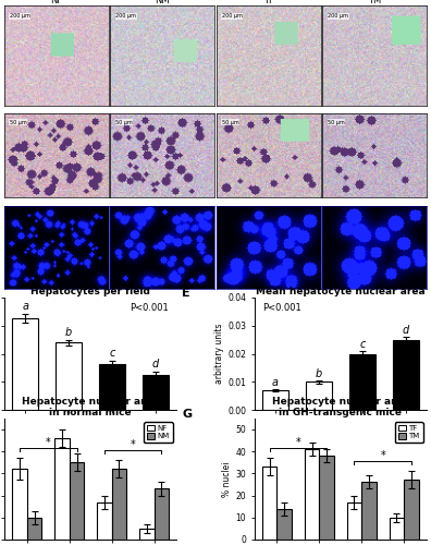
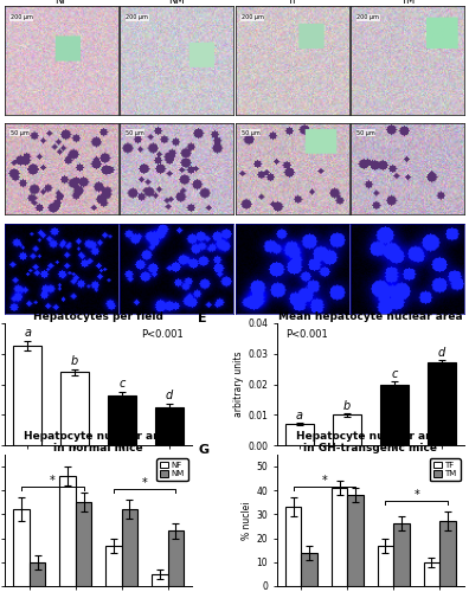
Mean hepatocyte nuclear area/TM: 0.025 -> 0.027
